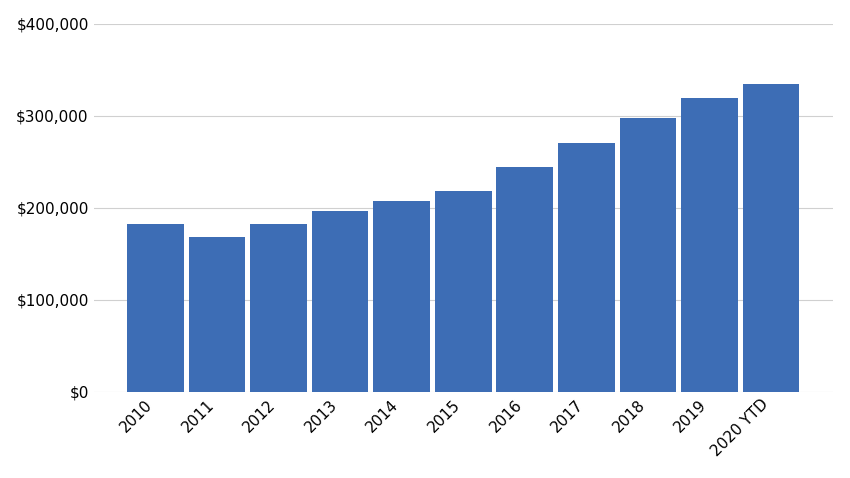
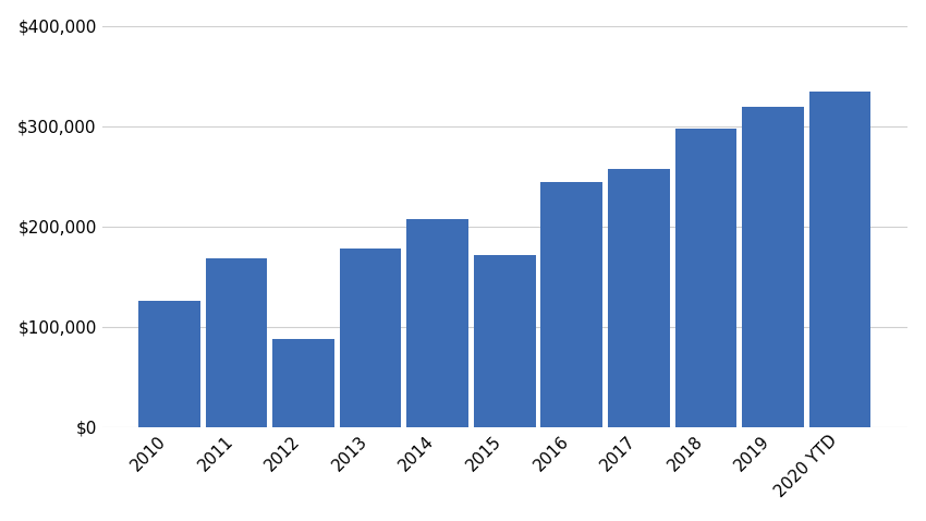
2010: $183,000 -> $126,000
2012: $183,000 -> $88,000
2013: $197,000 -> $178,000
2015: $218,000 -> $172,000
2017: $271,000 -> $258,000
